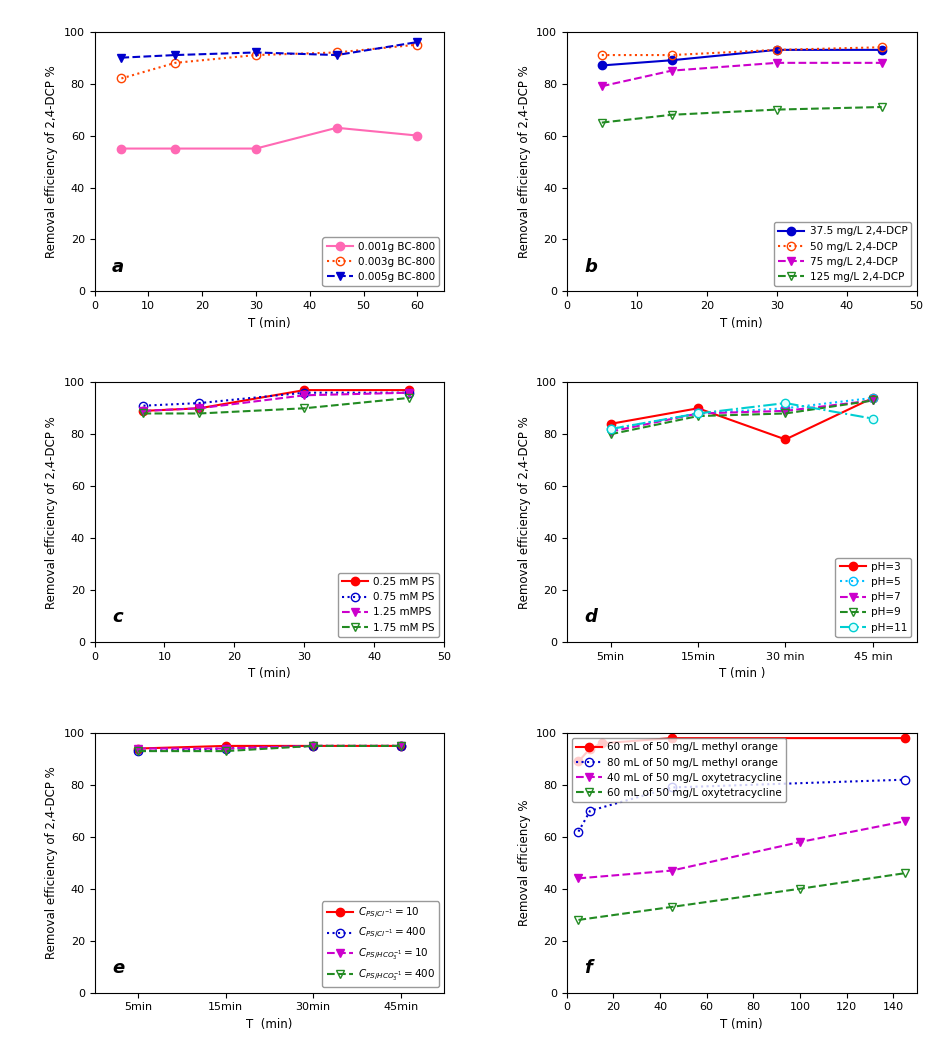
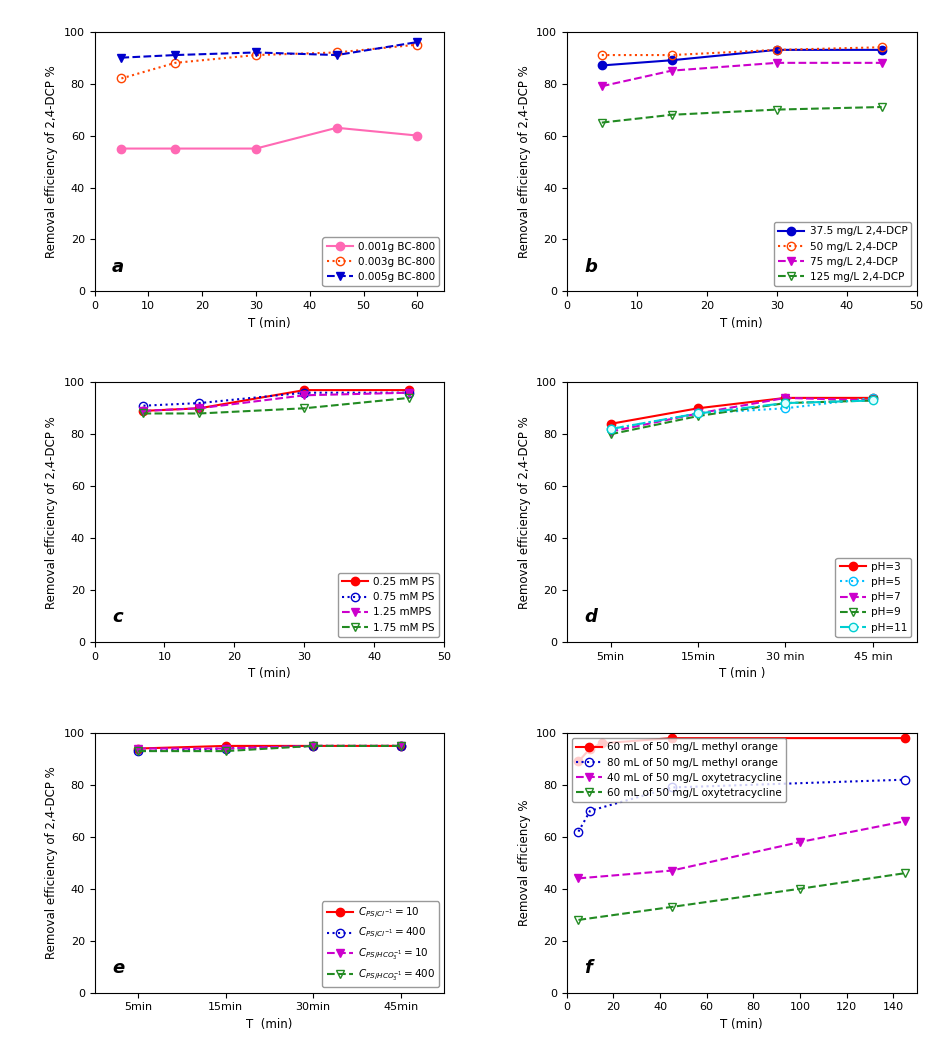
pH=3/30 min: 78 -> 94
pH=7/30 min: 89 -> 94
pH=9/30 min: 88 -> 92
pH=11/45 min: 86 -> 93
